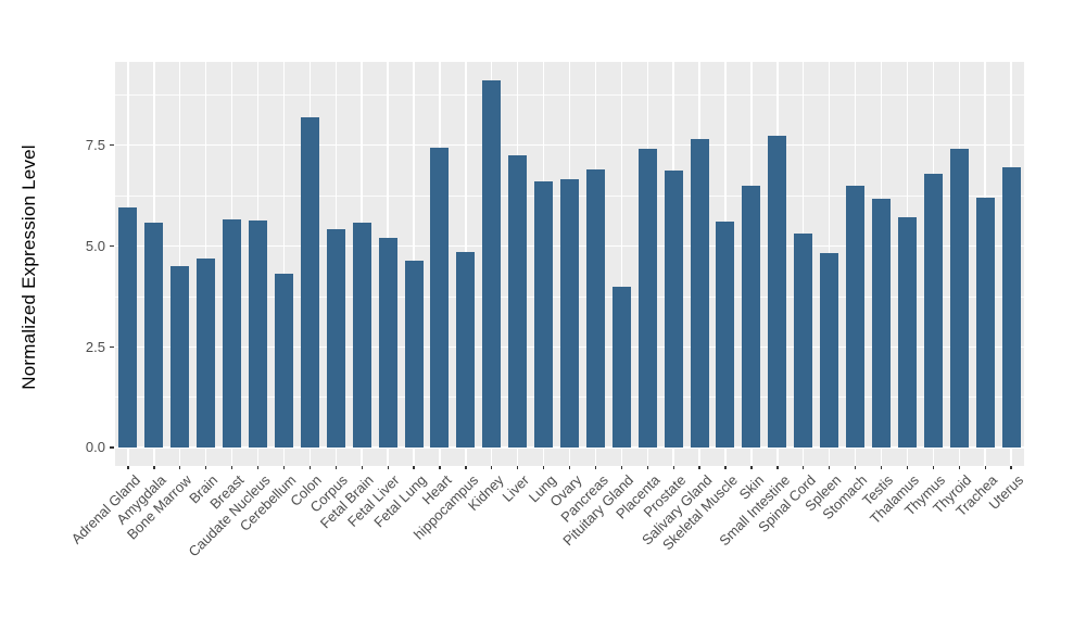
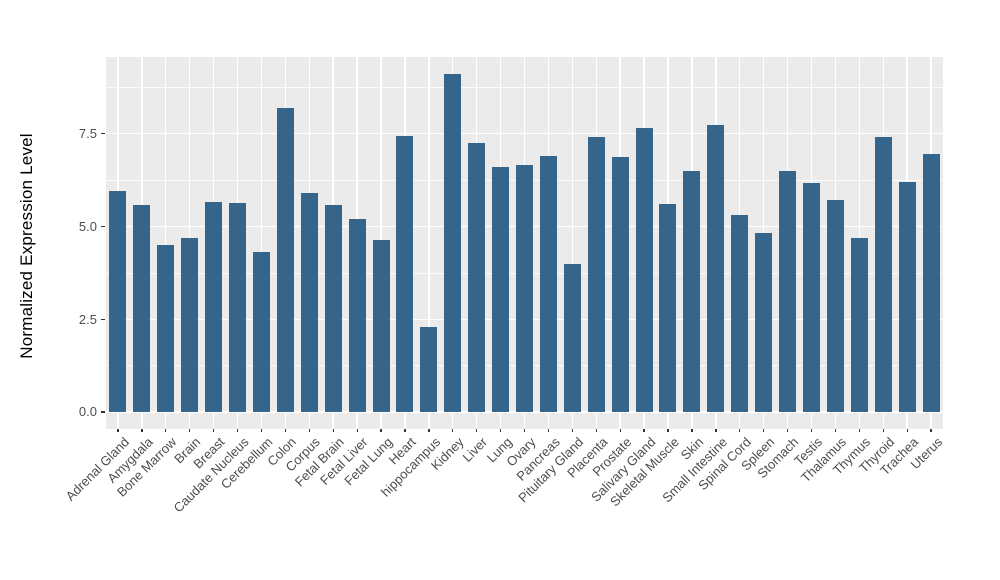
Corpus: 5.4 -> 5.9
hippocampus: 4.8 -> 2.3
Thymus: 6.8 -> 4.7
